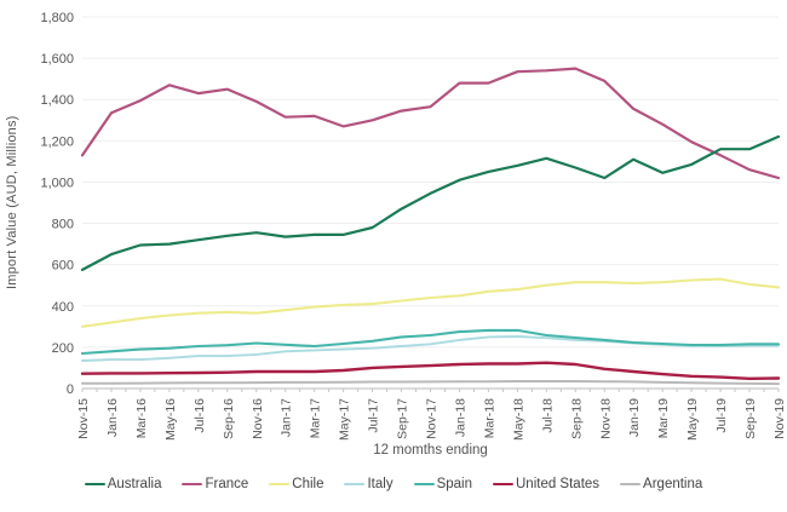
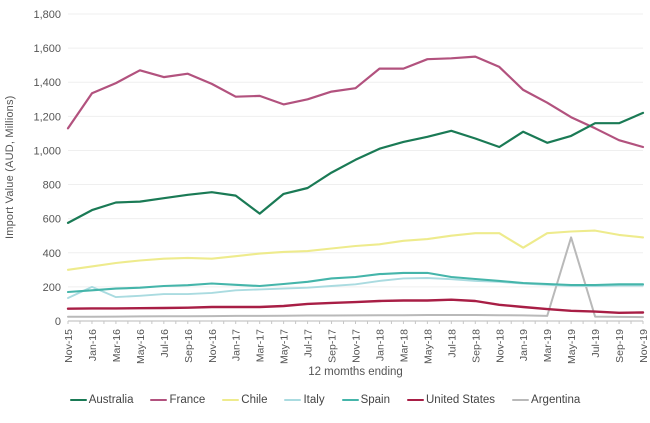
Italy/Jan-16: 140 -> 200
Australia/Mar-17: 740 -> 630
Chile/Jan-19: 510 -> 430
Argentina/May-19: 30 -> 490
